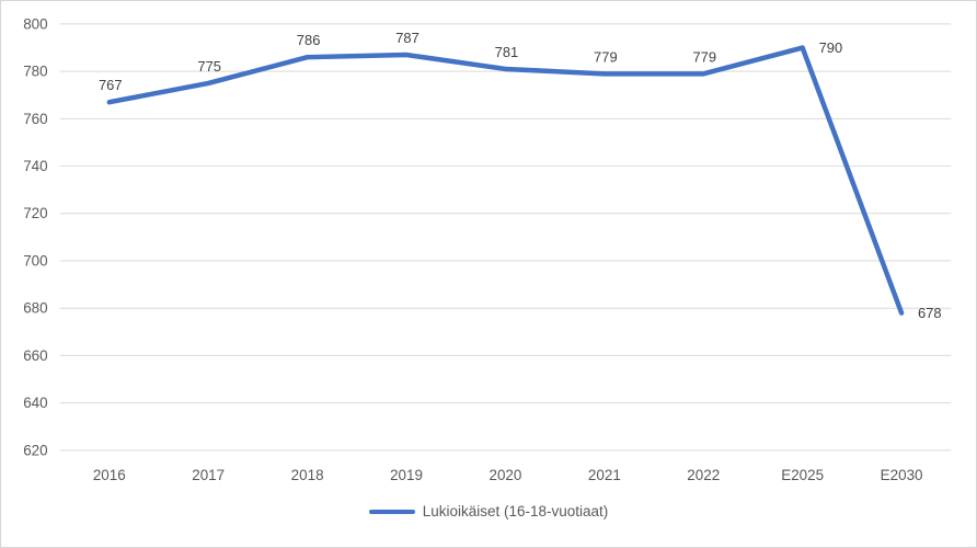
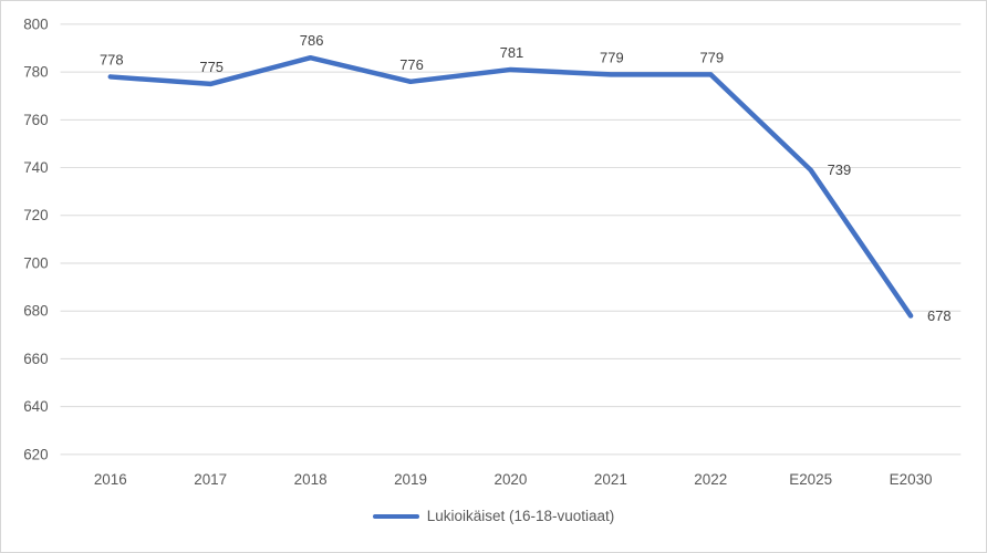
2016: 767 -> 778
2019: 787 -> 776
E2025: 790 -> 739
